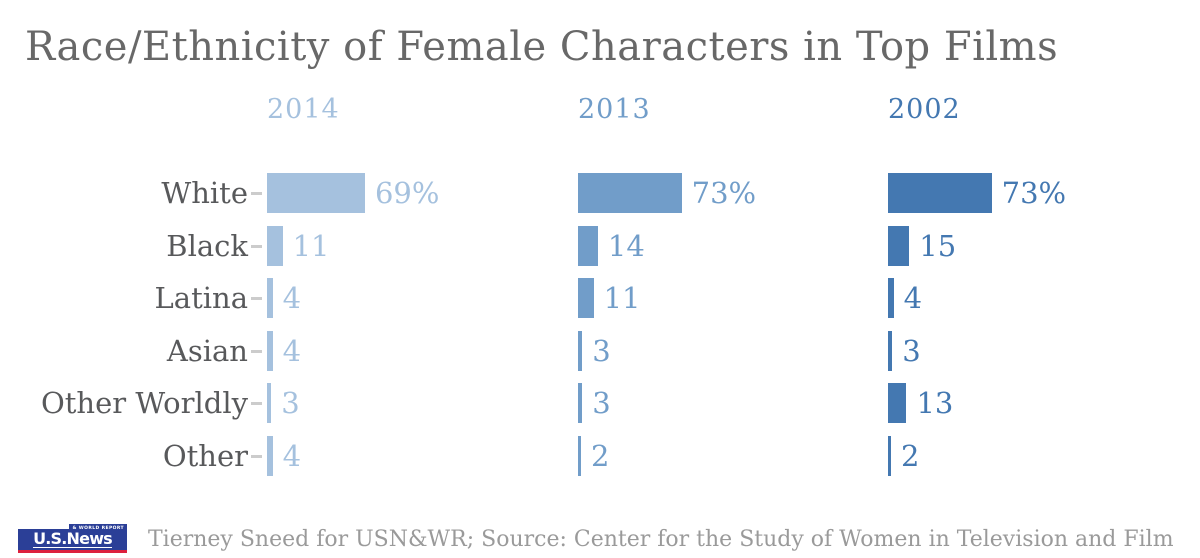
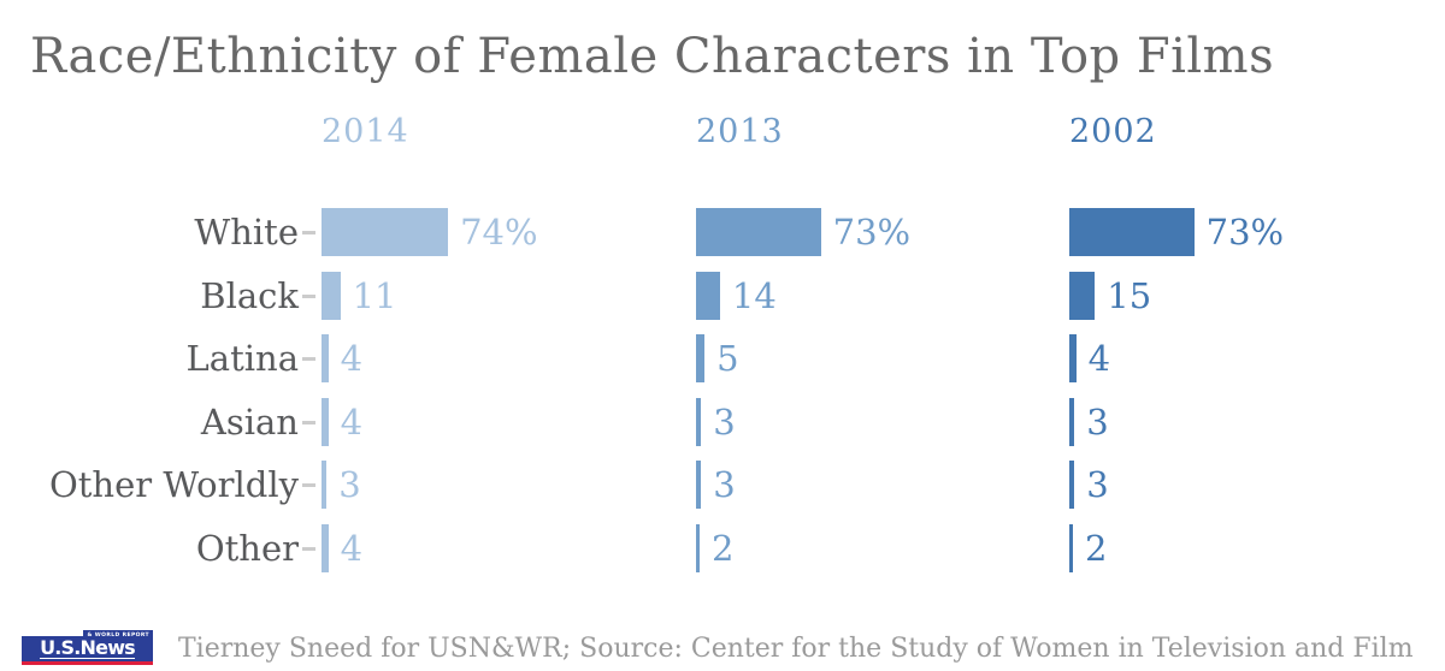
2014/White: 69% -> 74%
2013/Latina: 11 -> 5
2002/Other Worldly: 13 -> 3
